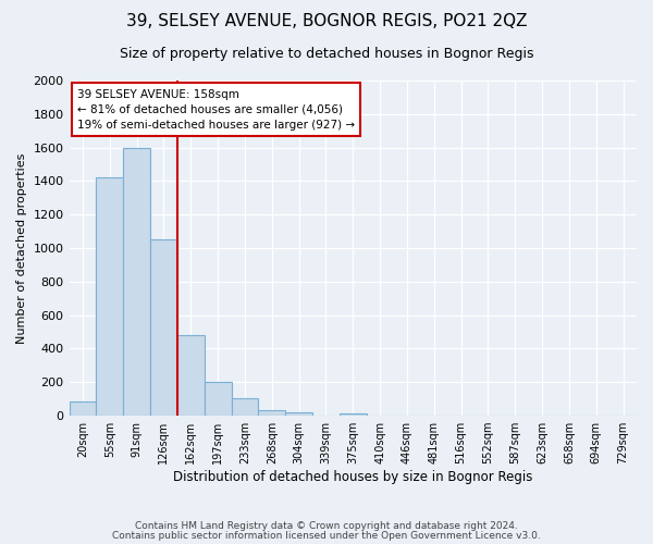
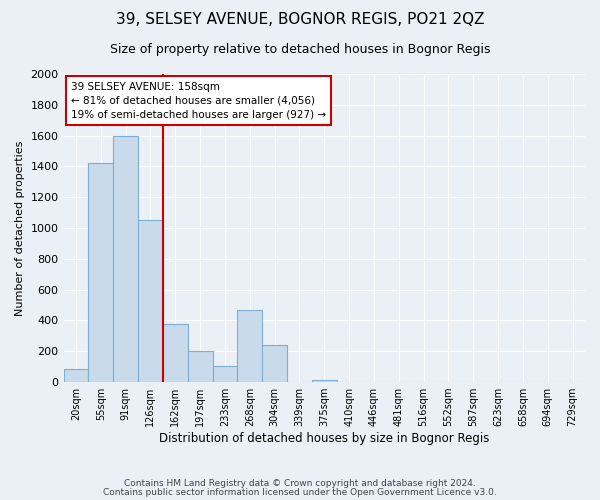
162sqm: 480 -> 380
268sqm: 40 -> 470
304sqm: 20 -> 240
